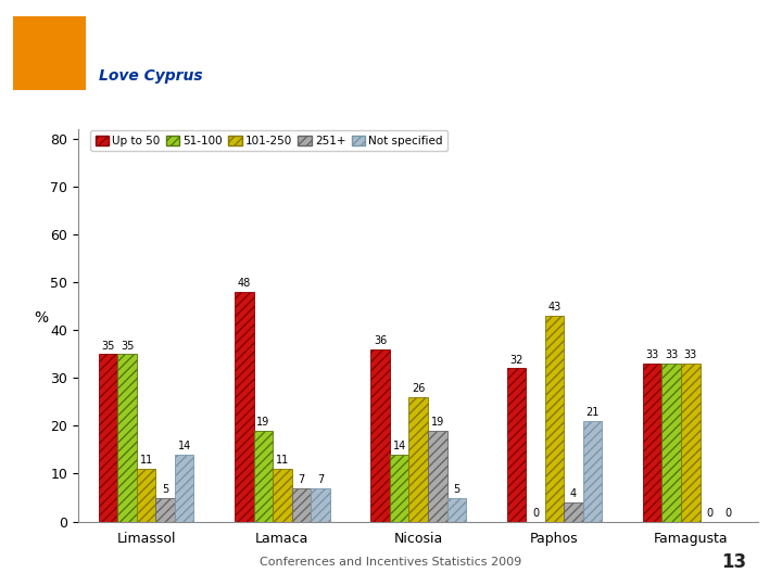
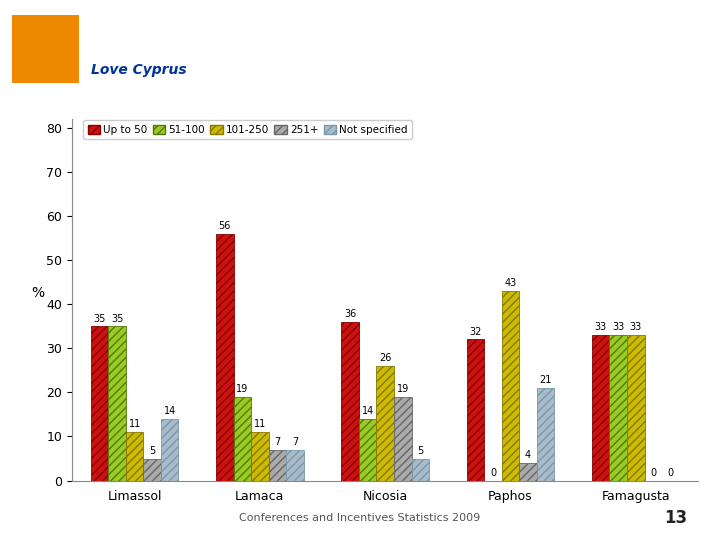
Up to 50/Lamaca: 48 -> 56
